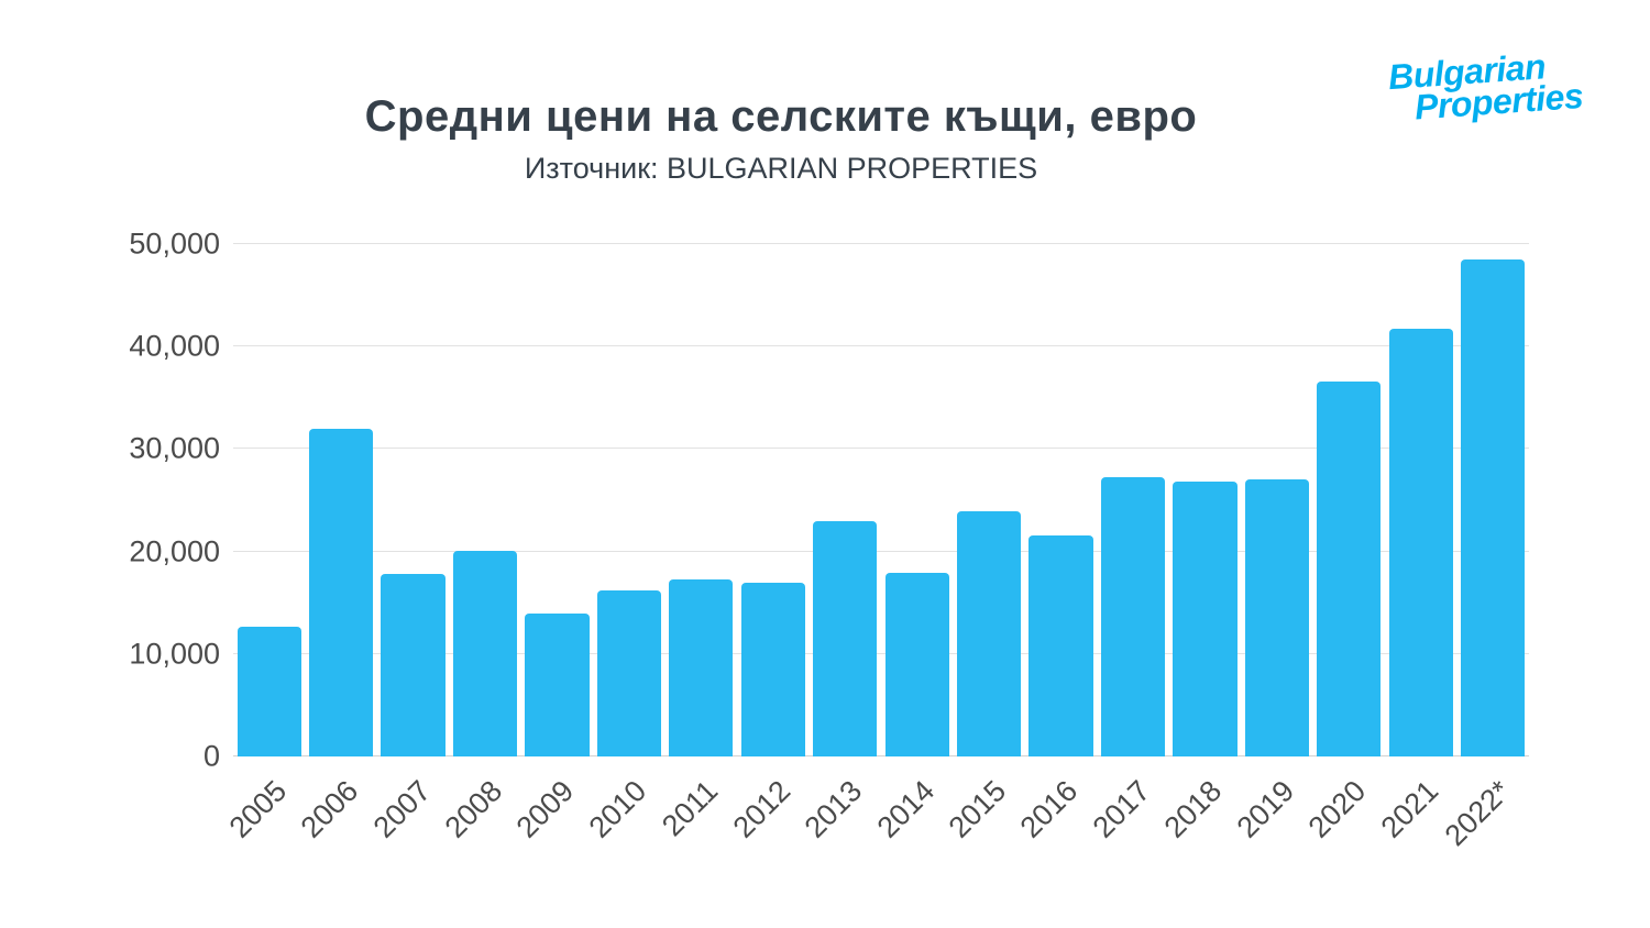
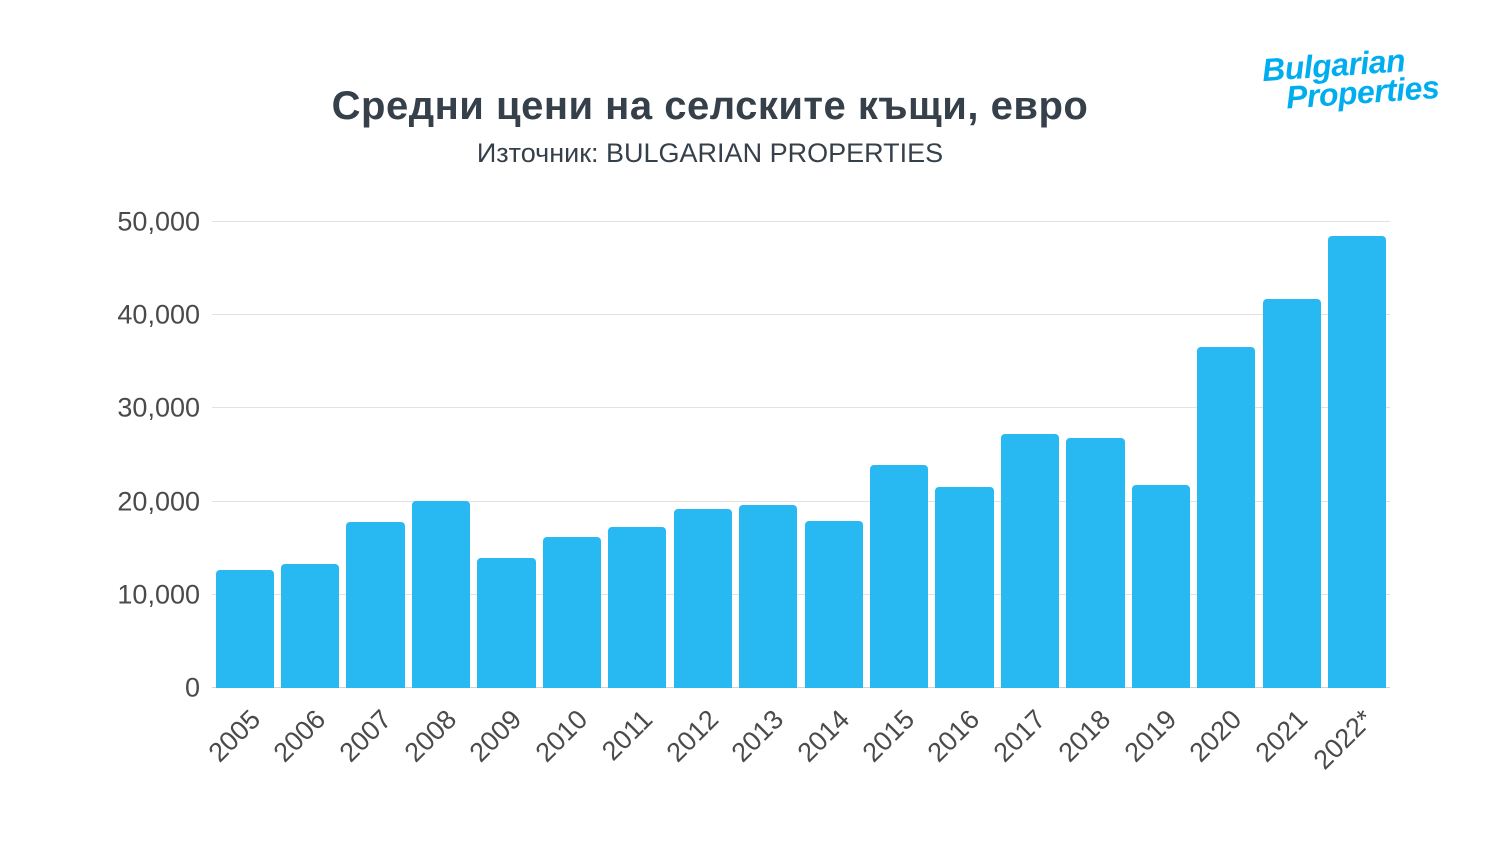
2006: 32000 -> 13000
2012: 17000 -> 19000
2013: 23000 -> 20000
2019: 27000 -> 22000
